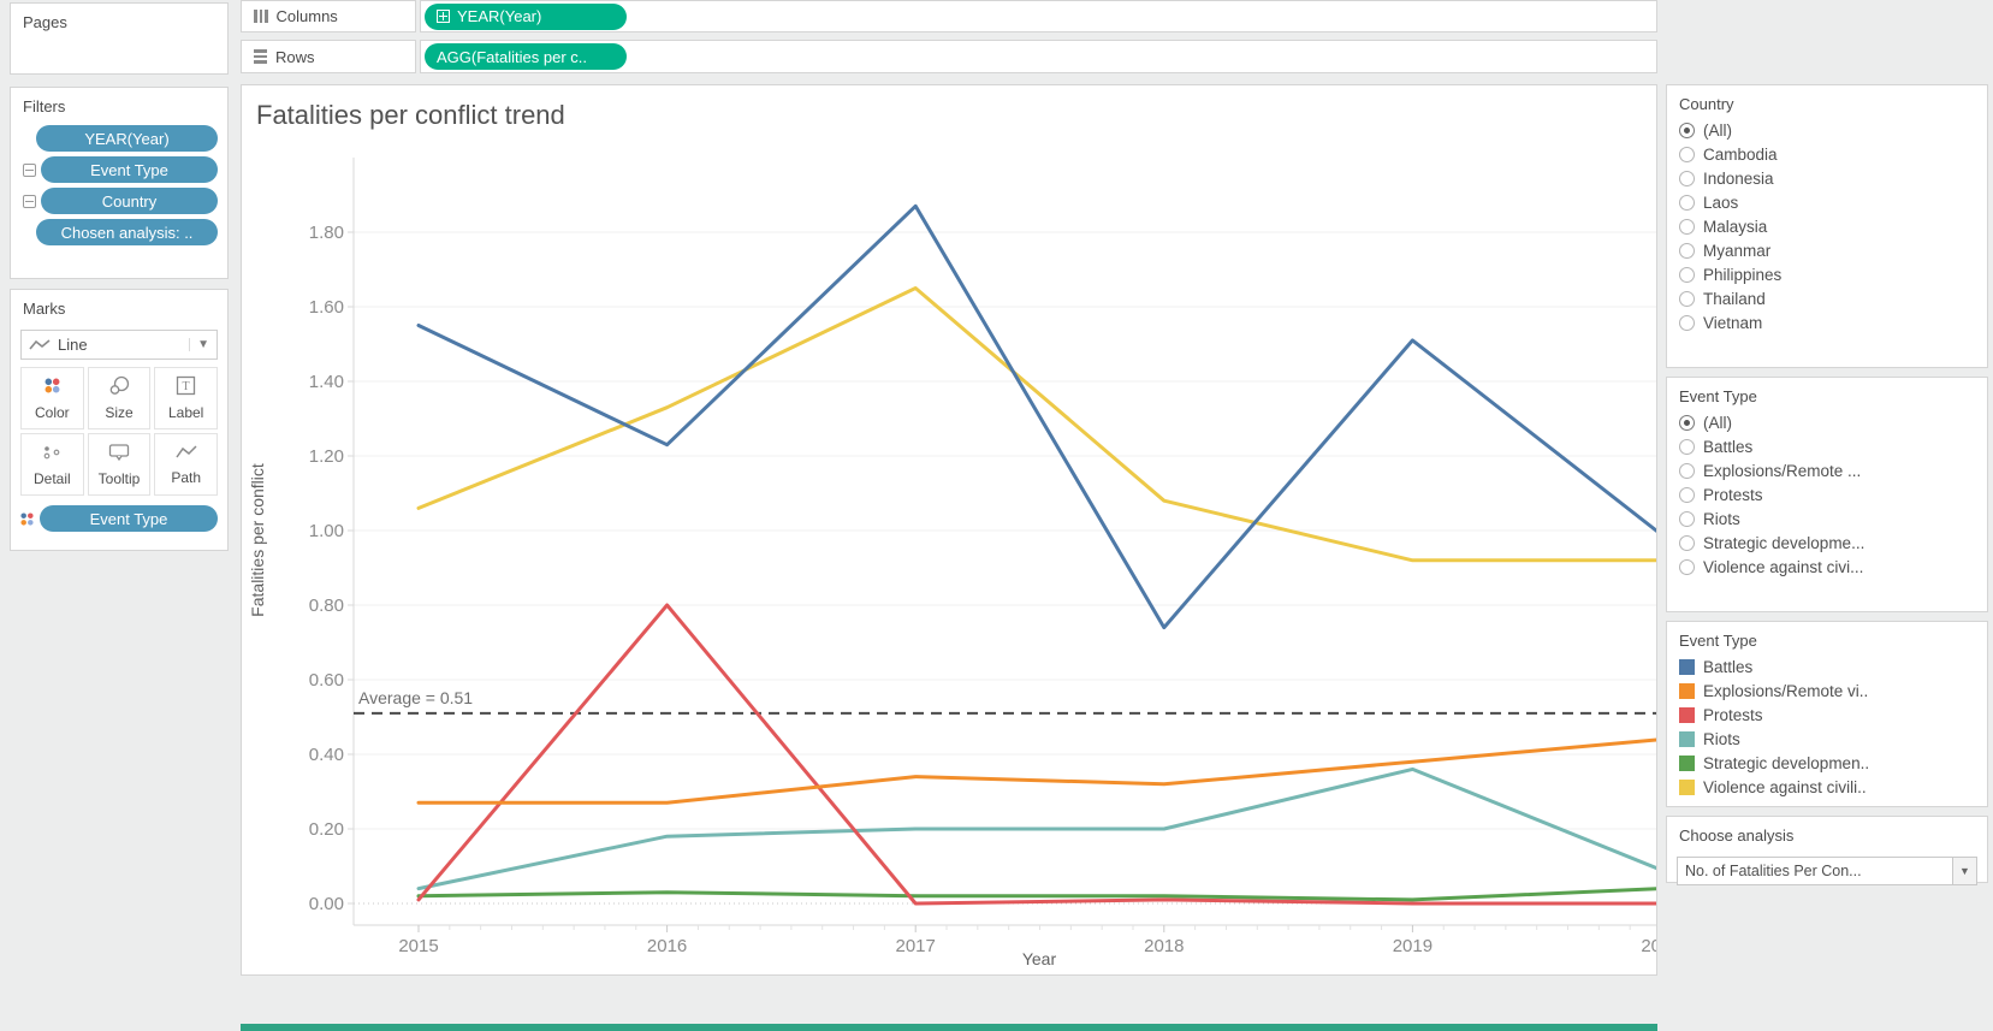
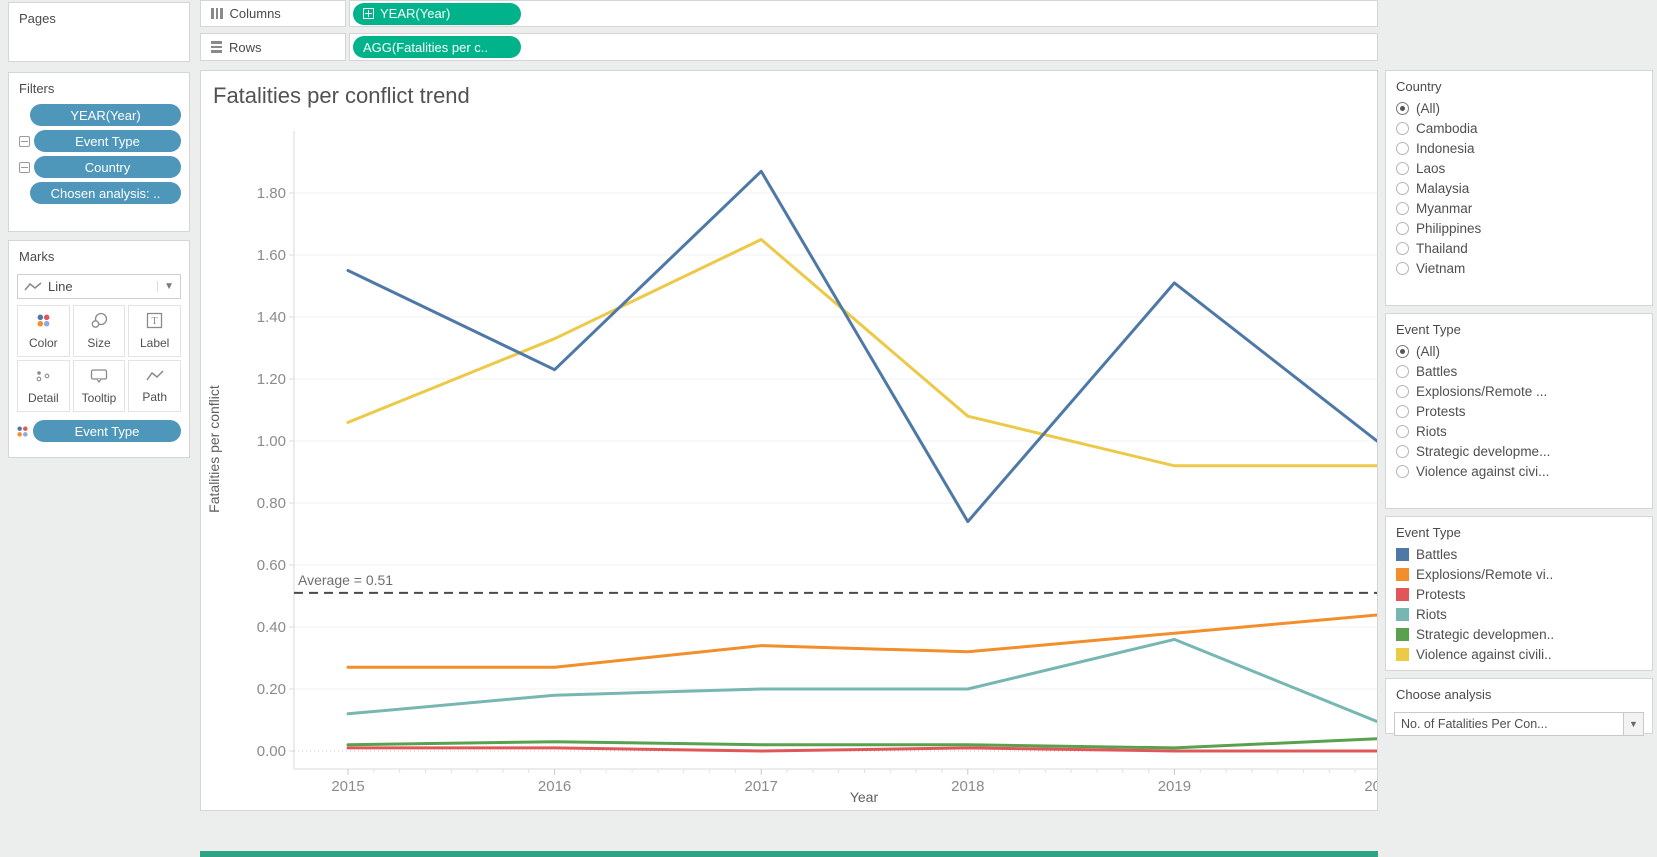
Riots/2015: 0.04 -> 0.12
Protests/2016: 0.80 -> 0.01
